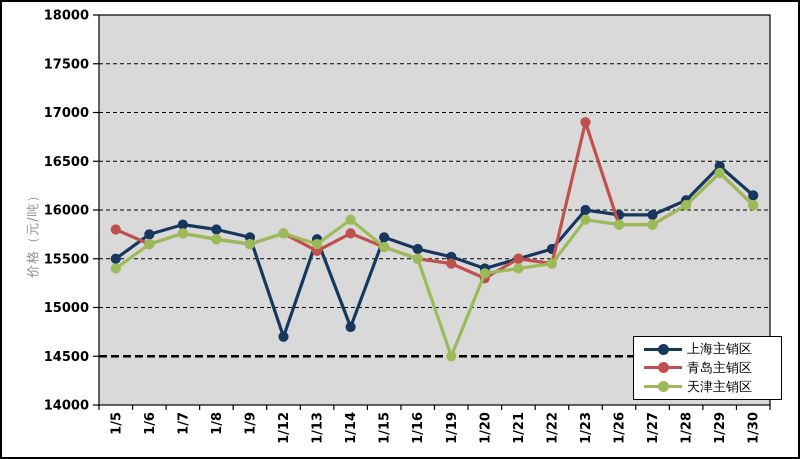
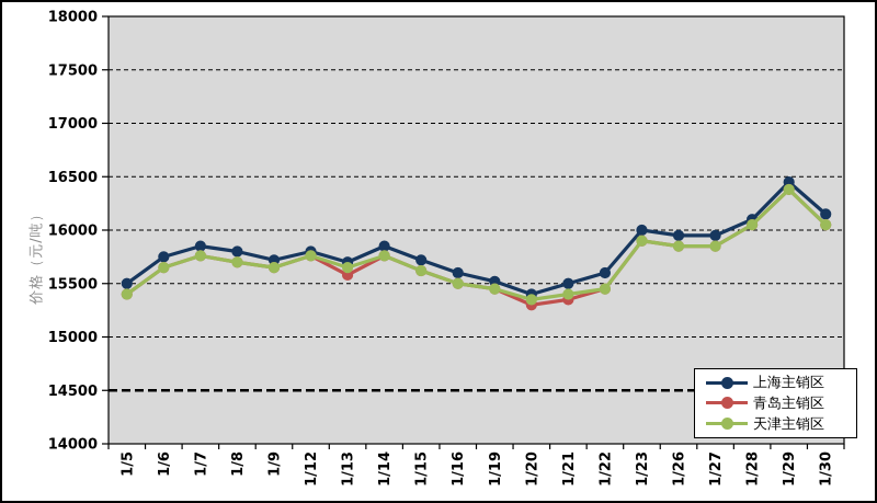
青岛主销区/1/5: 15800 -> 15400
上海主销区/1/12: 14700 -> 15800
上海主销区/1/14: 14800 -> 15800
天津主销区/1/14: 15900 -> 15800
天津主销区/1/19: 14500 -> 15400
青岛主销区/1/21: 15500 -> 15400
青岛主销区/1/23: 16900 -> 15900
